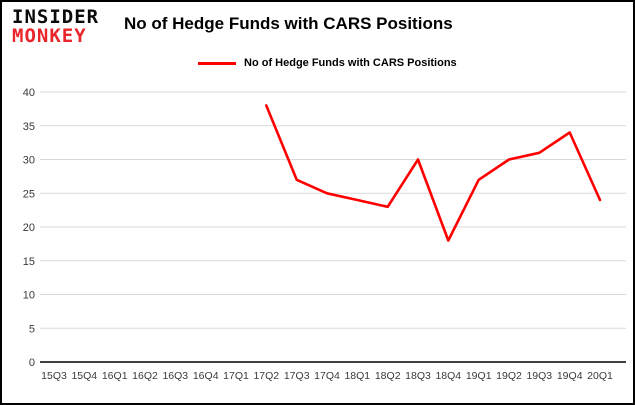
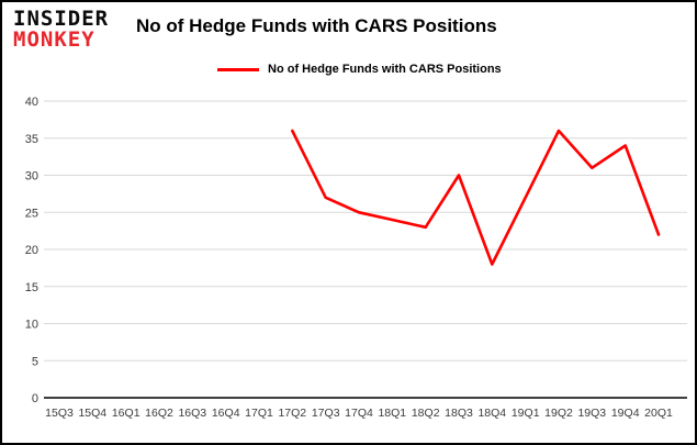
17Q2: 38 -> 36
19Q2: 30 -> 36
20Q1: 24 -> 22
